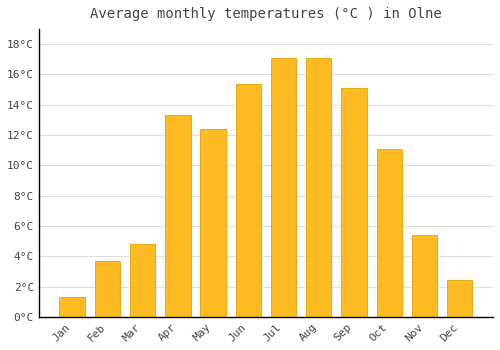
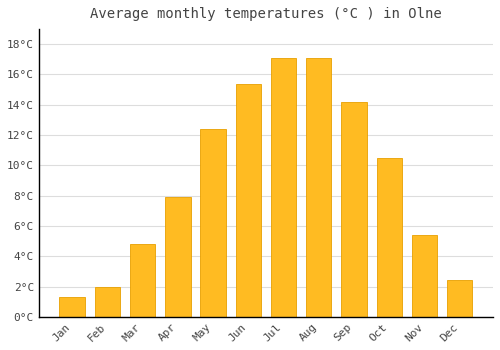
Feb: 3.7°C -> 2.0°C
Apr: 13.3°C -> 7.9°C
Sep: 15.1°C -> 14.2°C
Oct: 11.1°C -> 10.5°C
